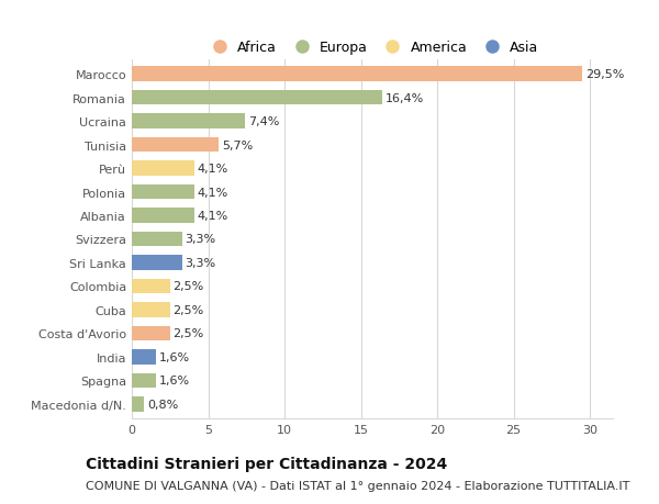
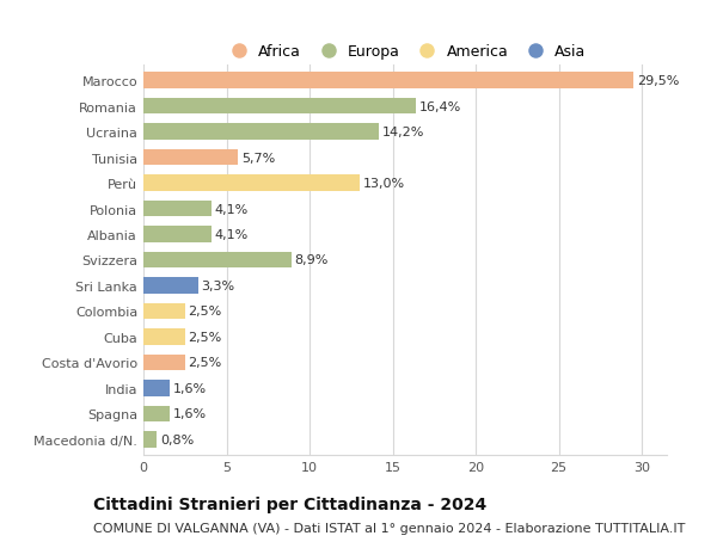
Ucraina: 7,4% -> 14,2%
Perù: 4,1% -> 13,0%
Svizzera: 3,3% -> 8,9%
